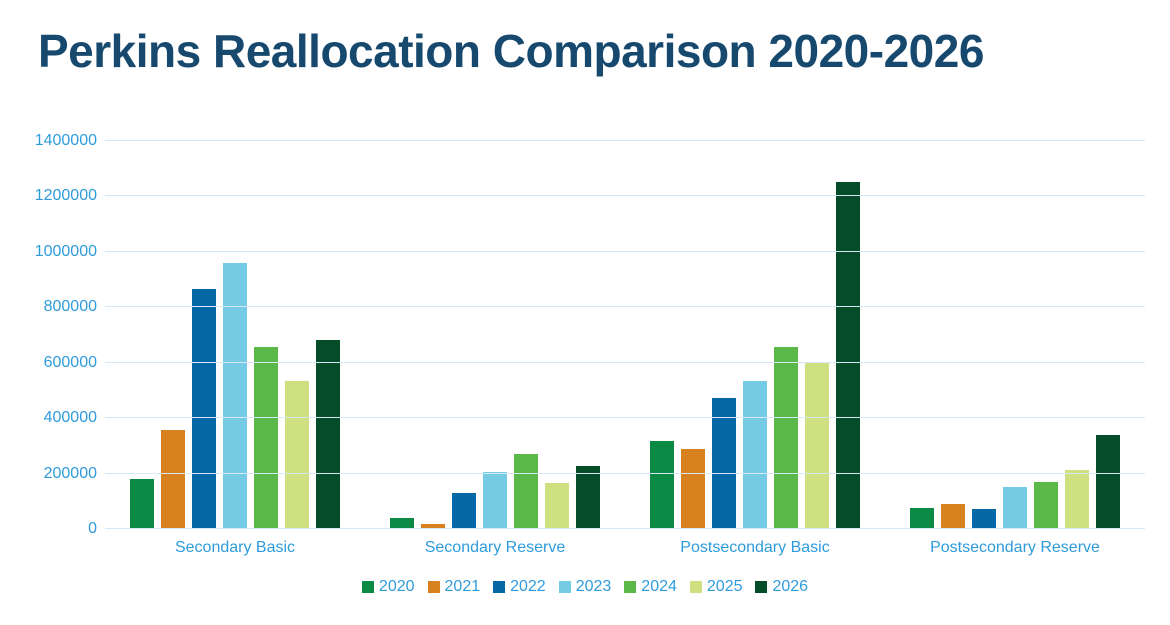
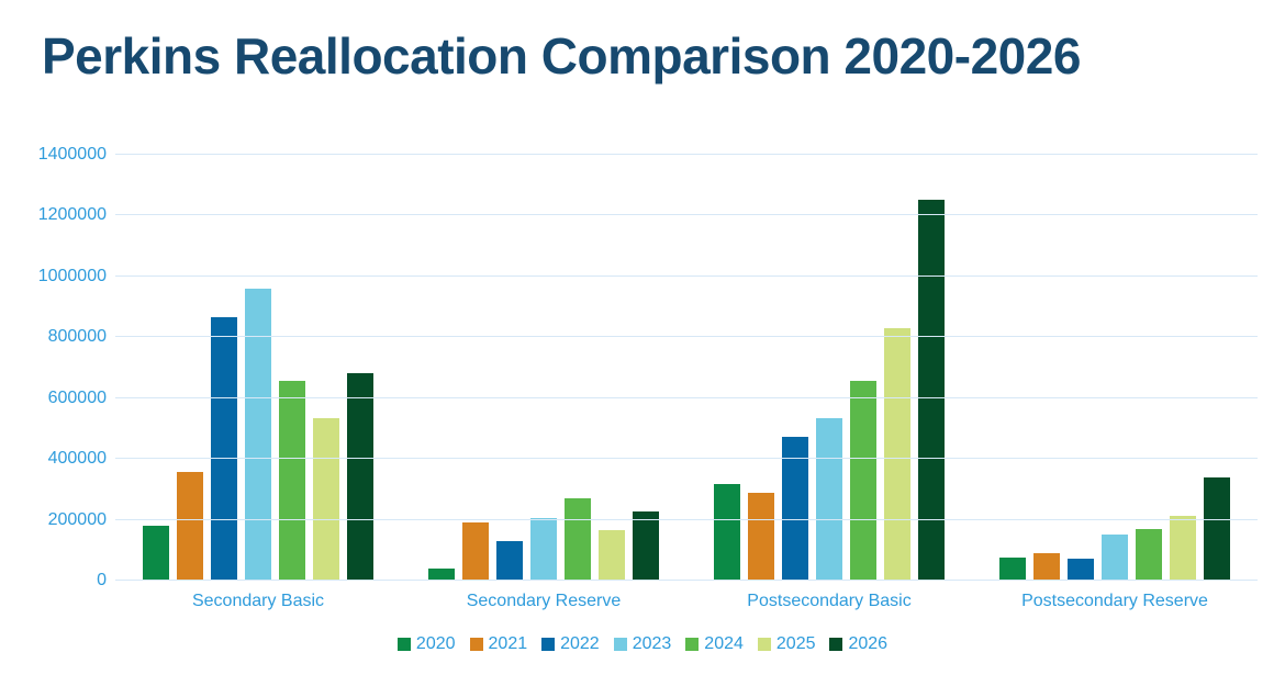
2021/Secondary Reserve: 20000 -> 190000
2025/Postsecondary Basic: 600000 -> 830000
